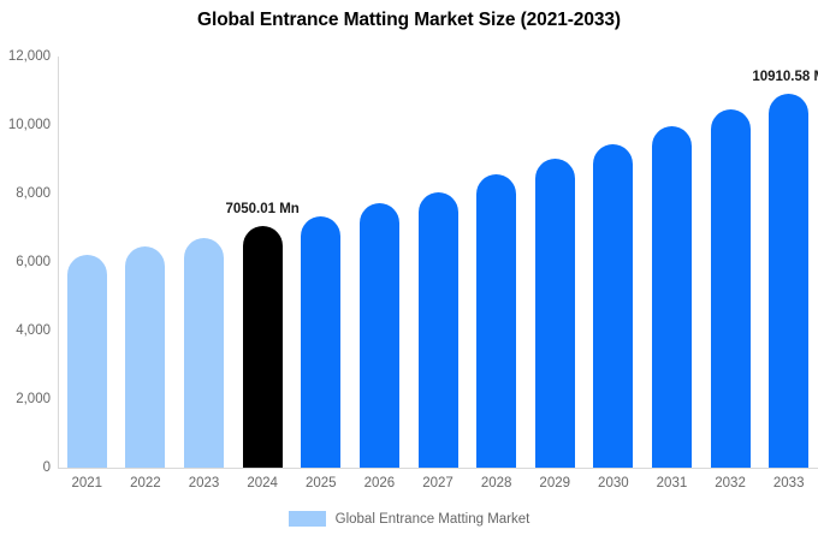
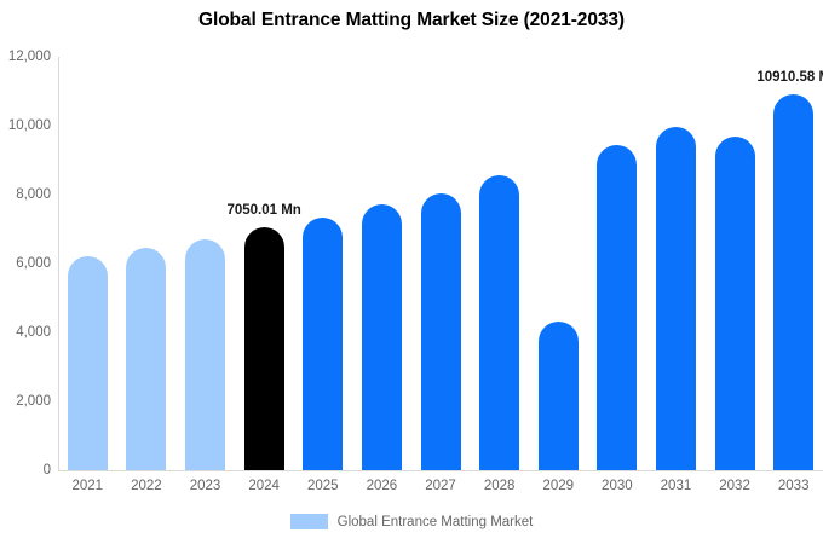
2029: 9000 -> 4300
2032: 10500 -> 9700
